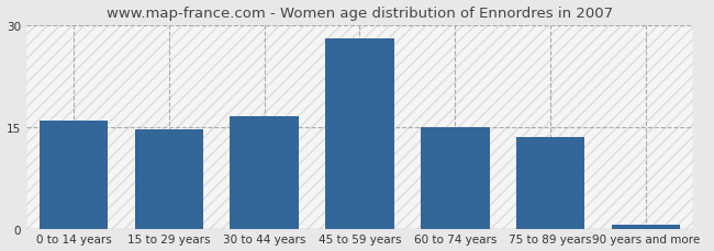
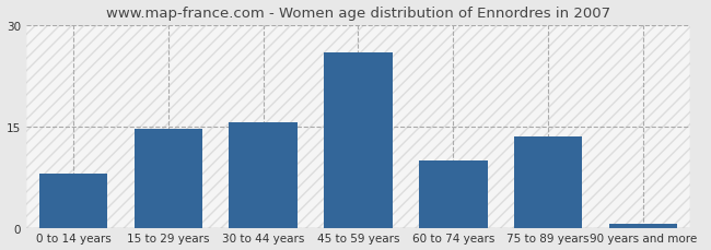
0 to 14 years: 16.0 -> 8.0
30 to 44 years: 16.5 -> 15.6
45 to 59 years: 28.0 -> 26.0
60 to 74 years: 15.0 -> 10.0
